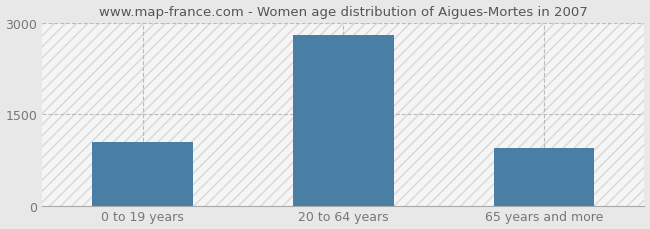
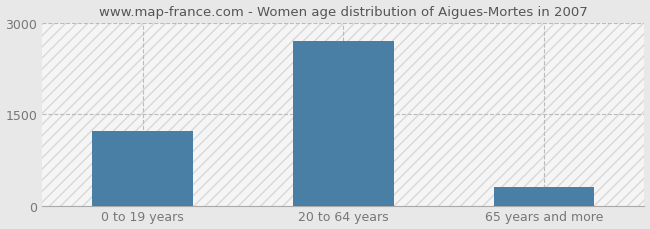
0 to 19 years: 1050 -> 1220
20 to 64 years: 2800 -> 2700
65 years and more: 950 -> 300
